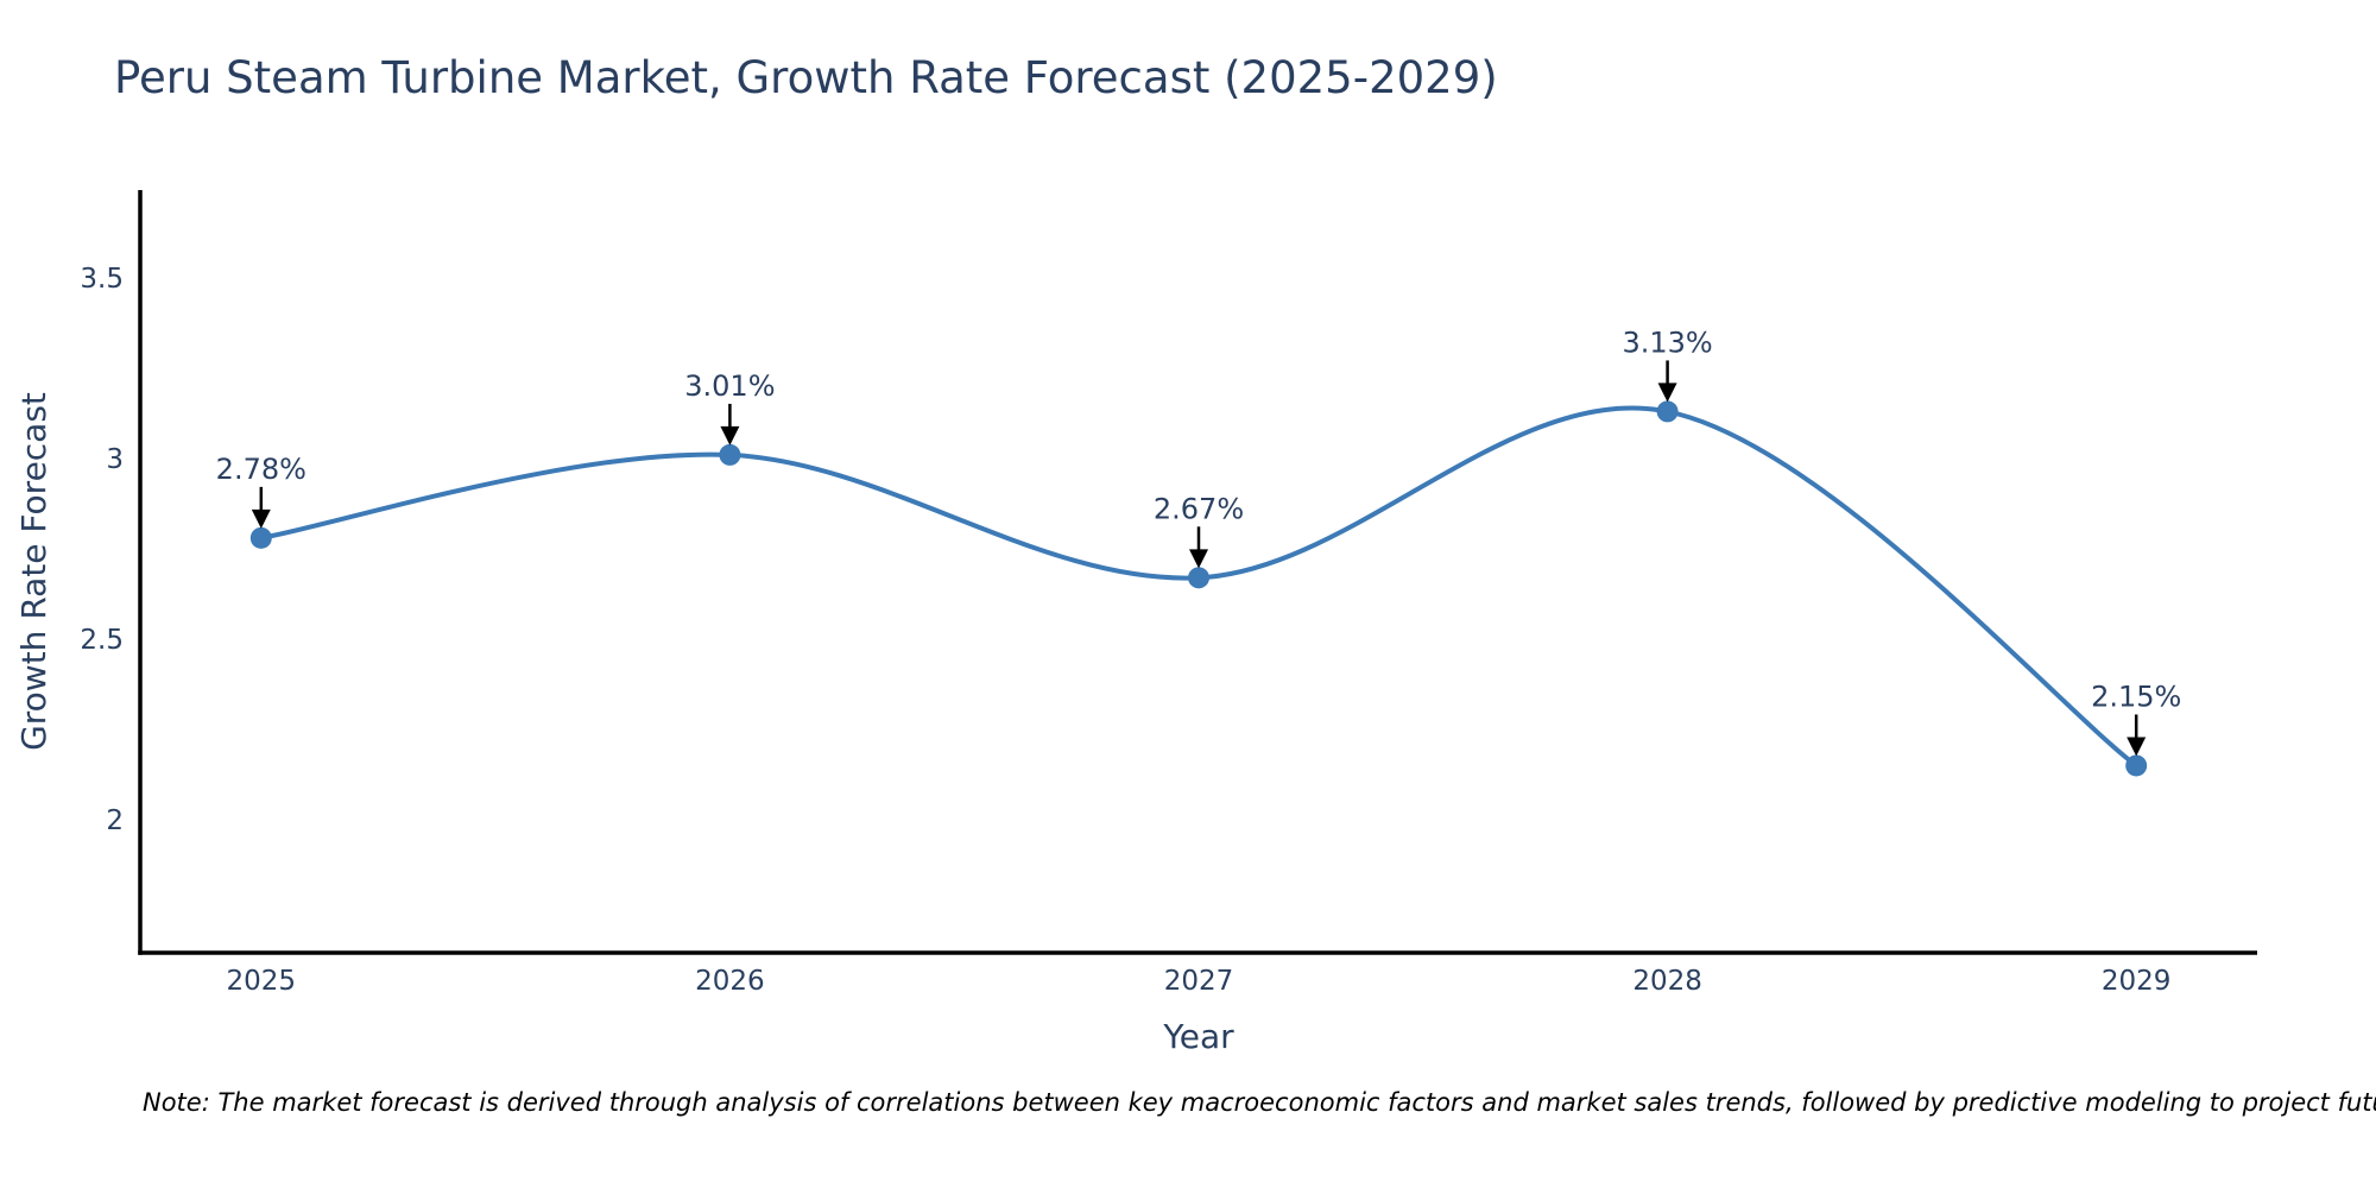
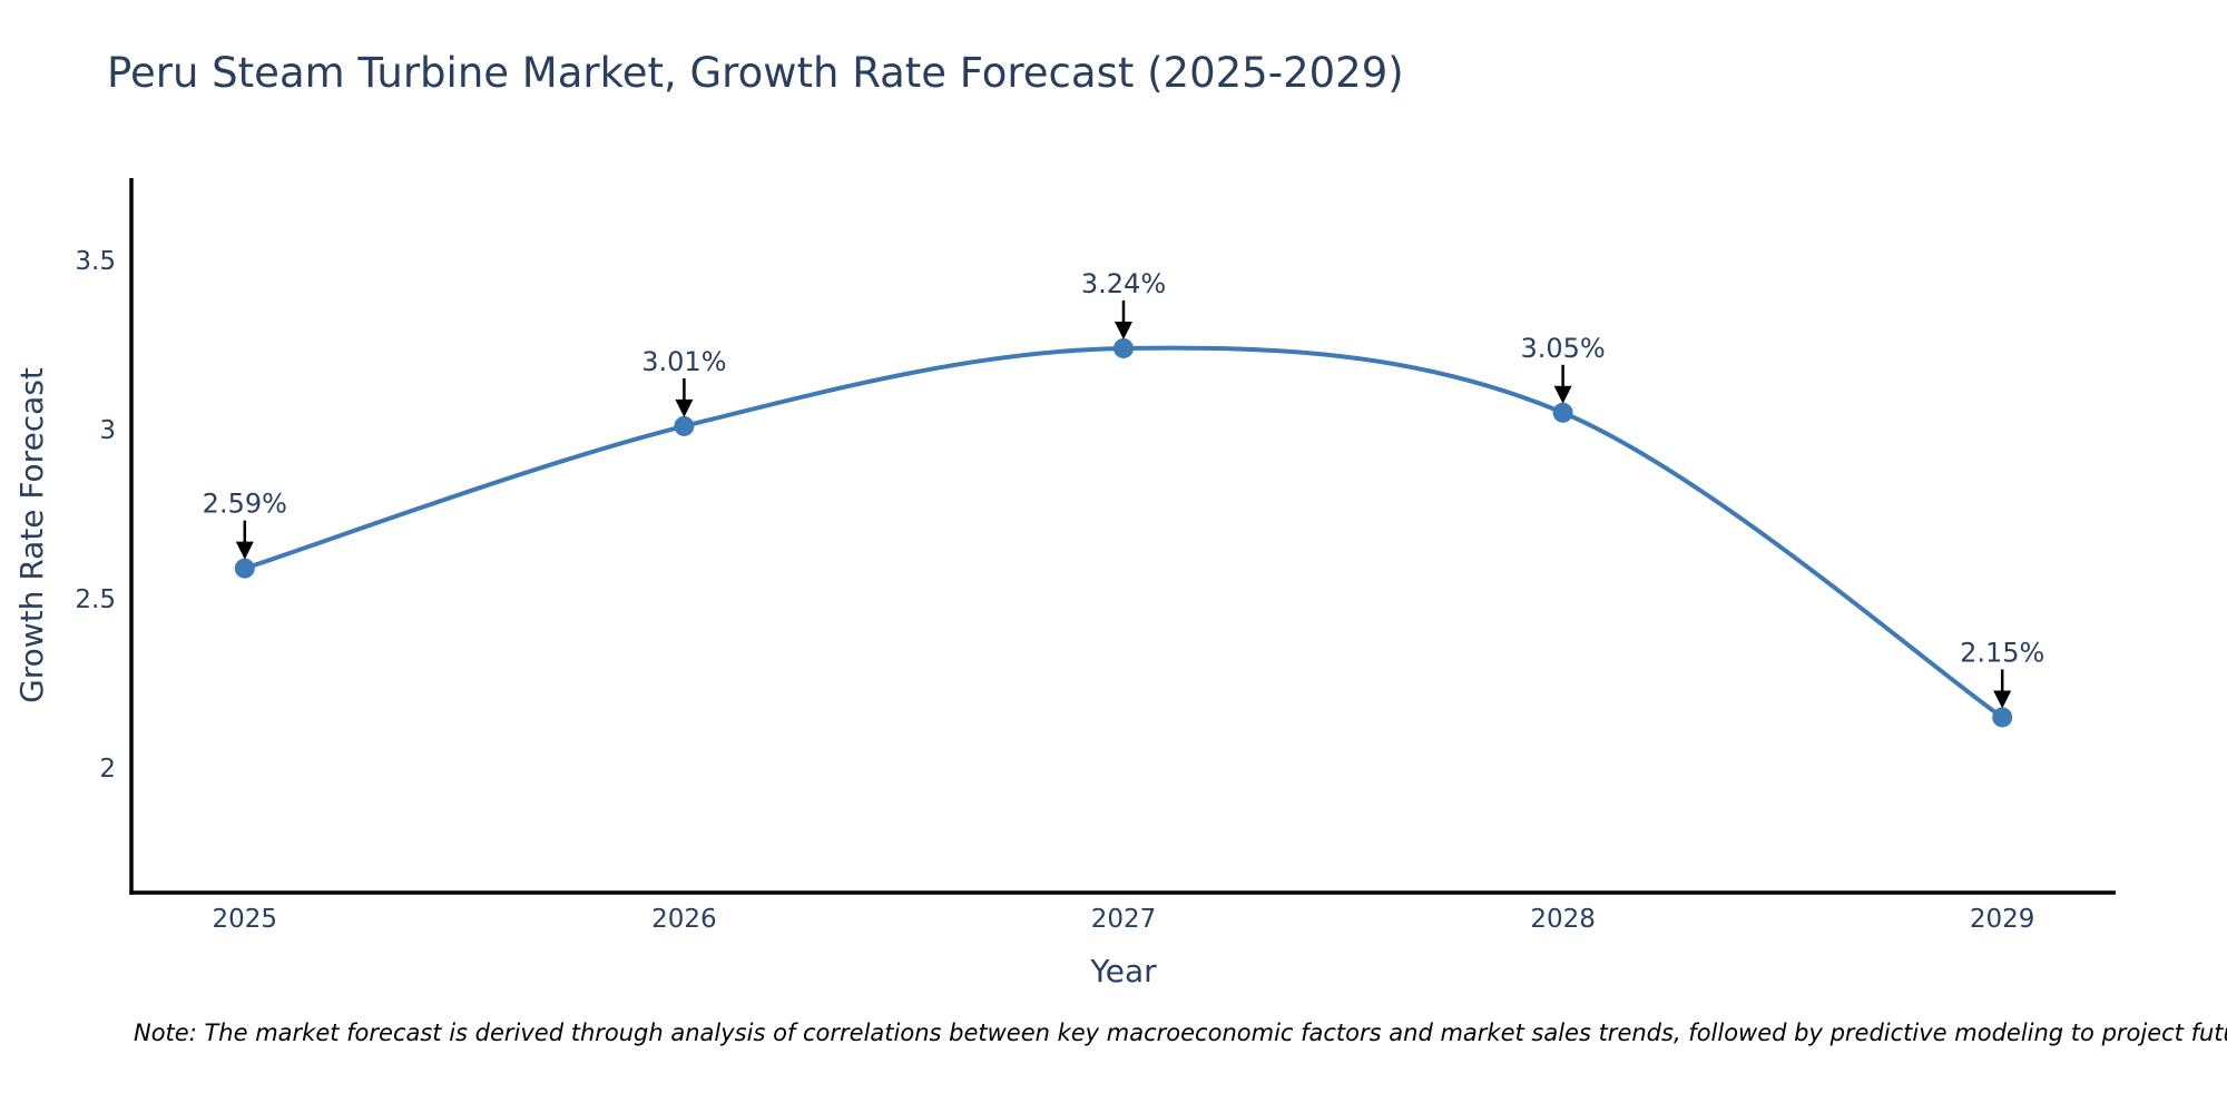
2025: 2.78% -> 2.59%
2027: 2.67% -> 3.24%
2028: 3.13% -> 3.05%
